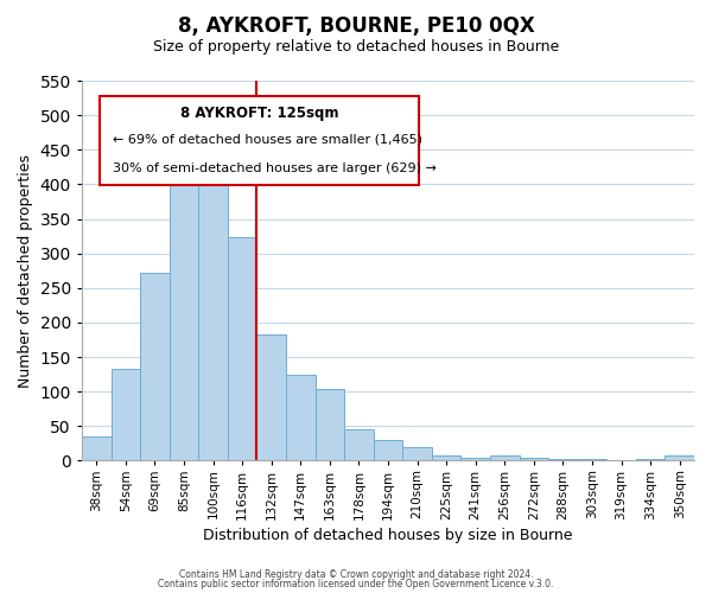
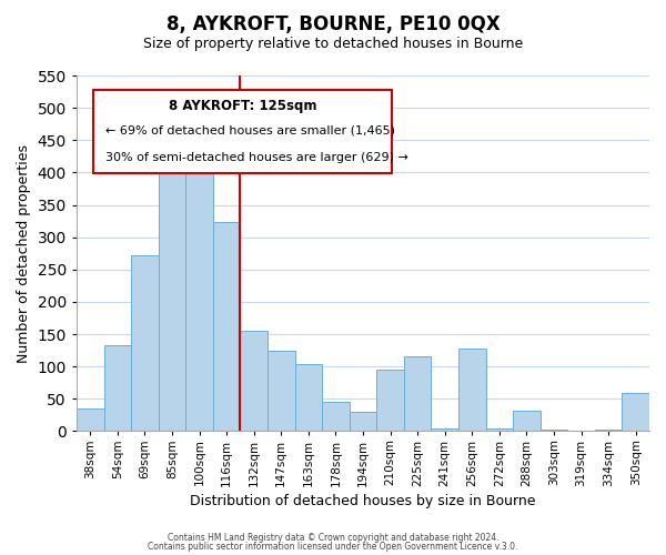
132sqm: 182 -> 156
210sqm: 20 -> 96
225sqm: 7 -> 116
256sqm: 7 -> 128
288sqm: 3 -> 32
350sqm: 7 -> 60
